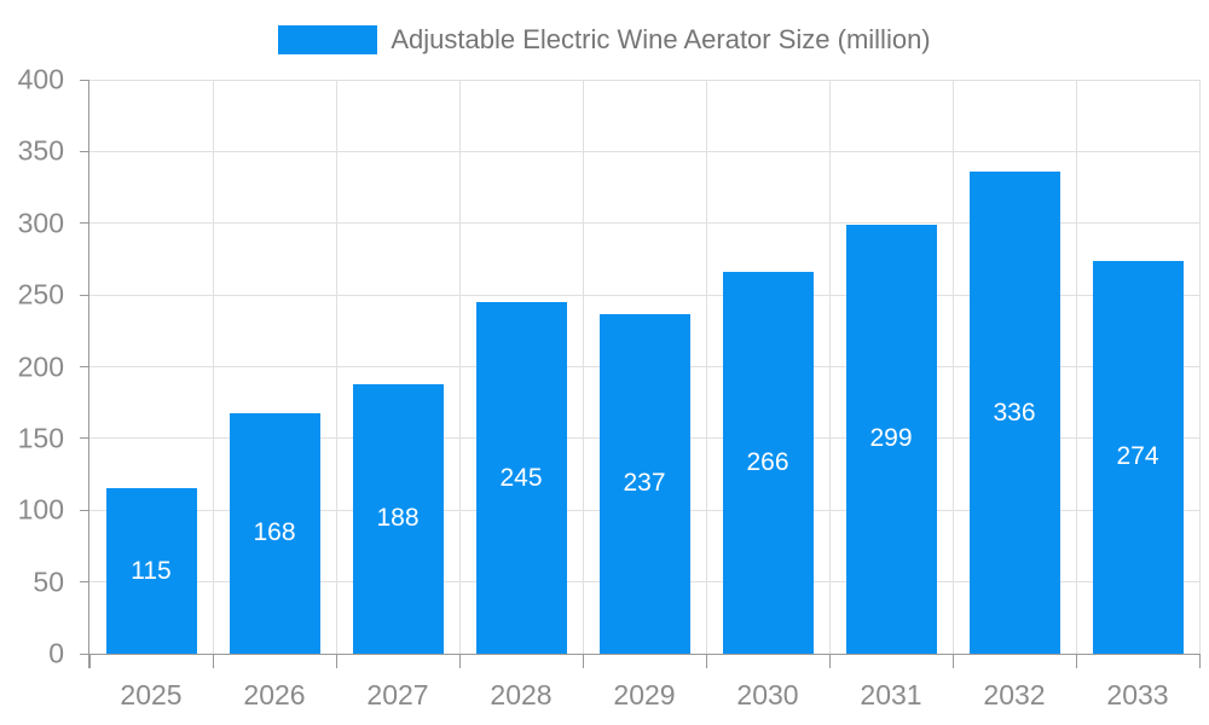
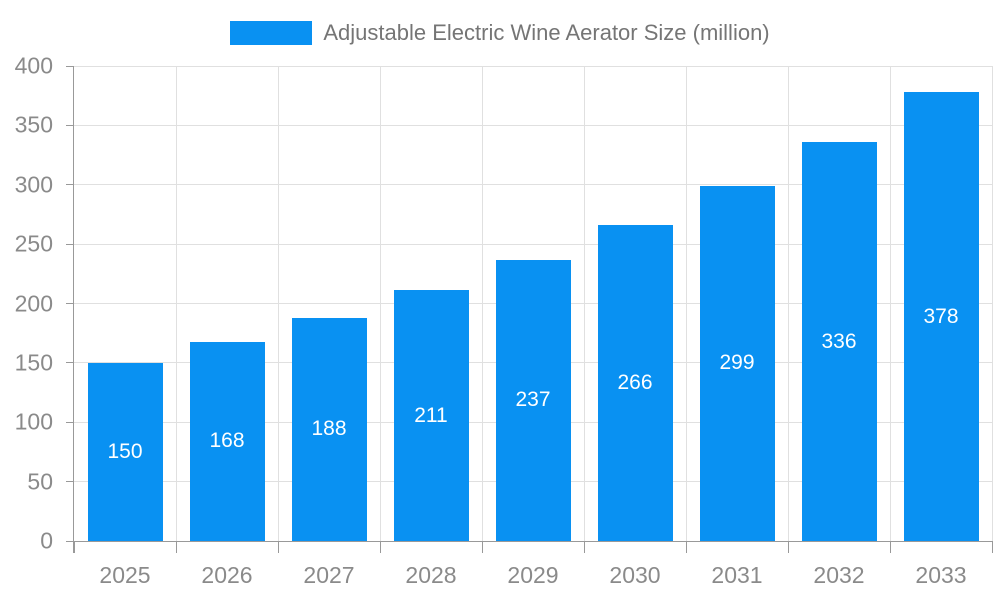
2025: 115 -> 150
2028: 245 -> 211
2033: 274 -> 378
